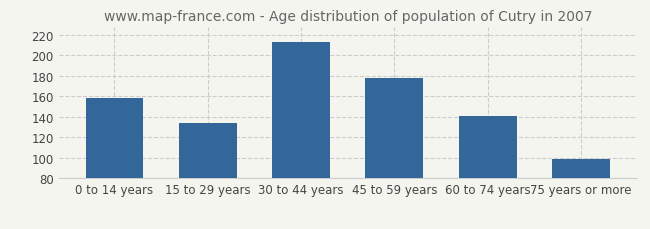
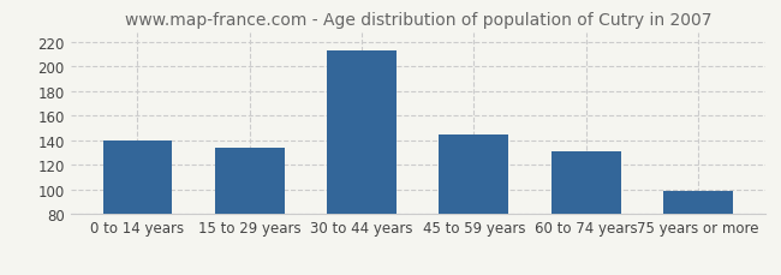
0 to 14 years: 158 -> 140
45 to 59 years: 178 -> 145
60 to 74 years: 141 -> 131
